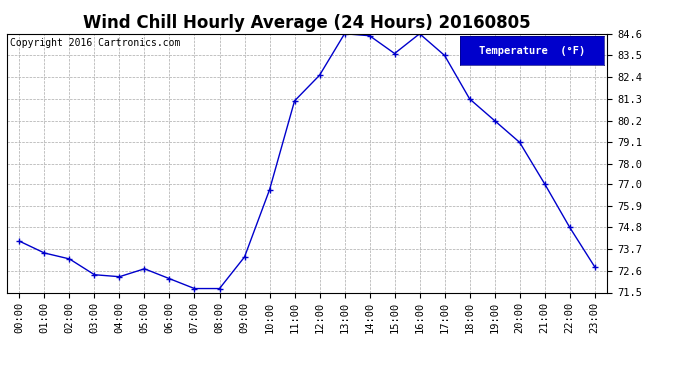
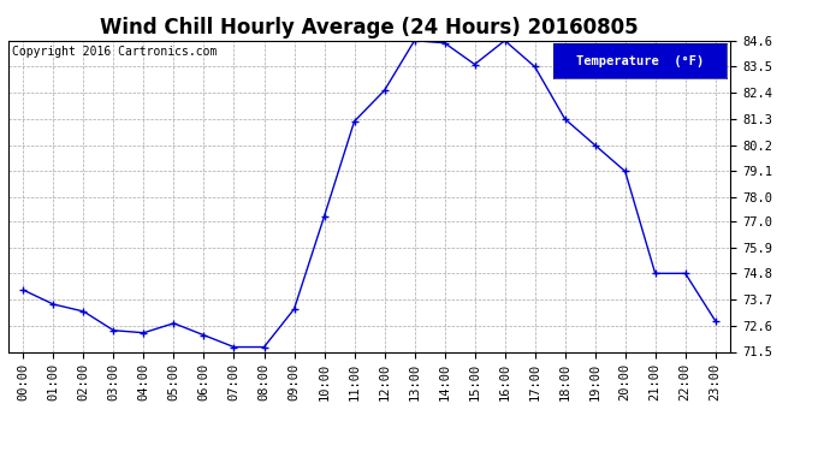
10:00: 76.7 -> 77.2
21:00: 77.0 -> 74.8
